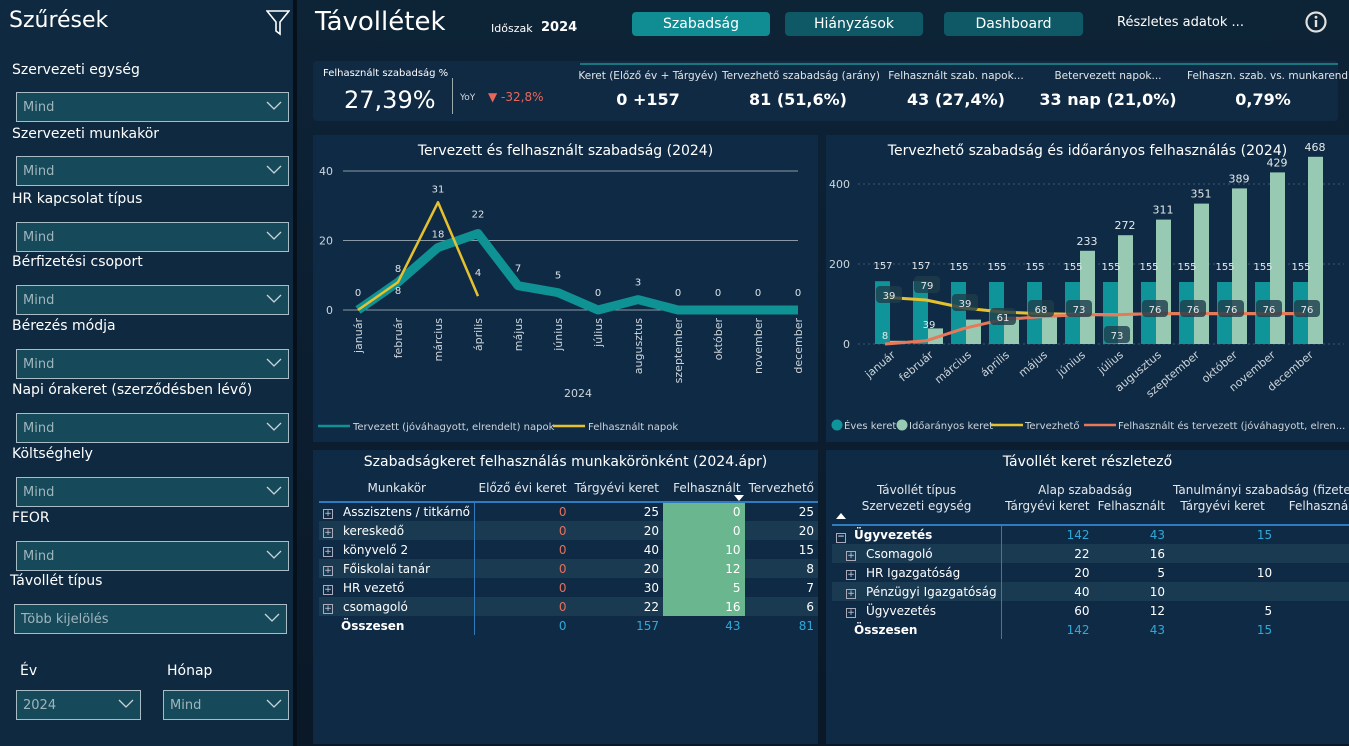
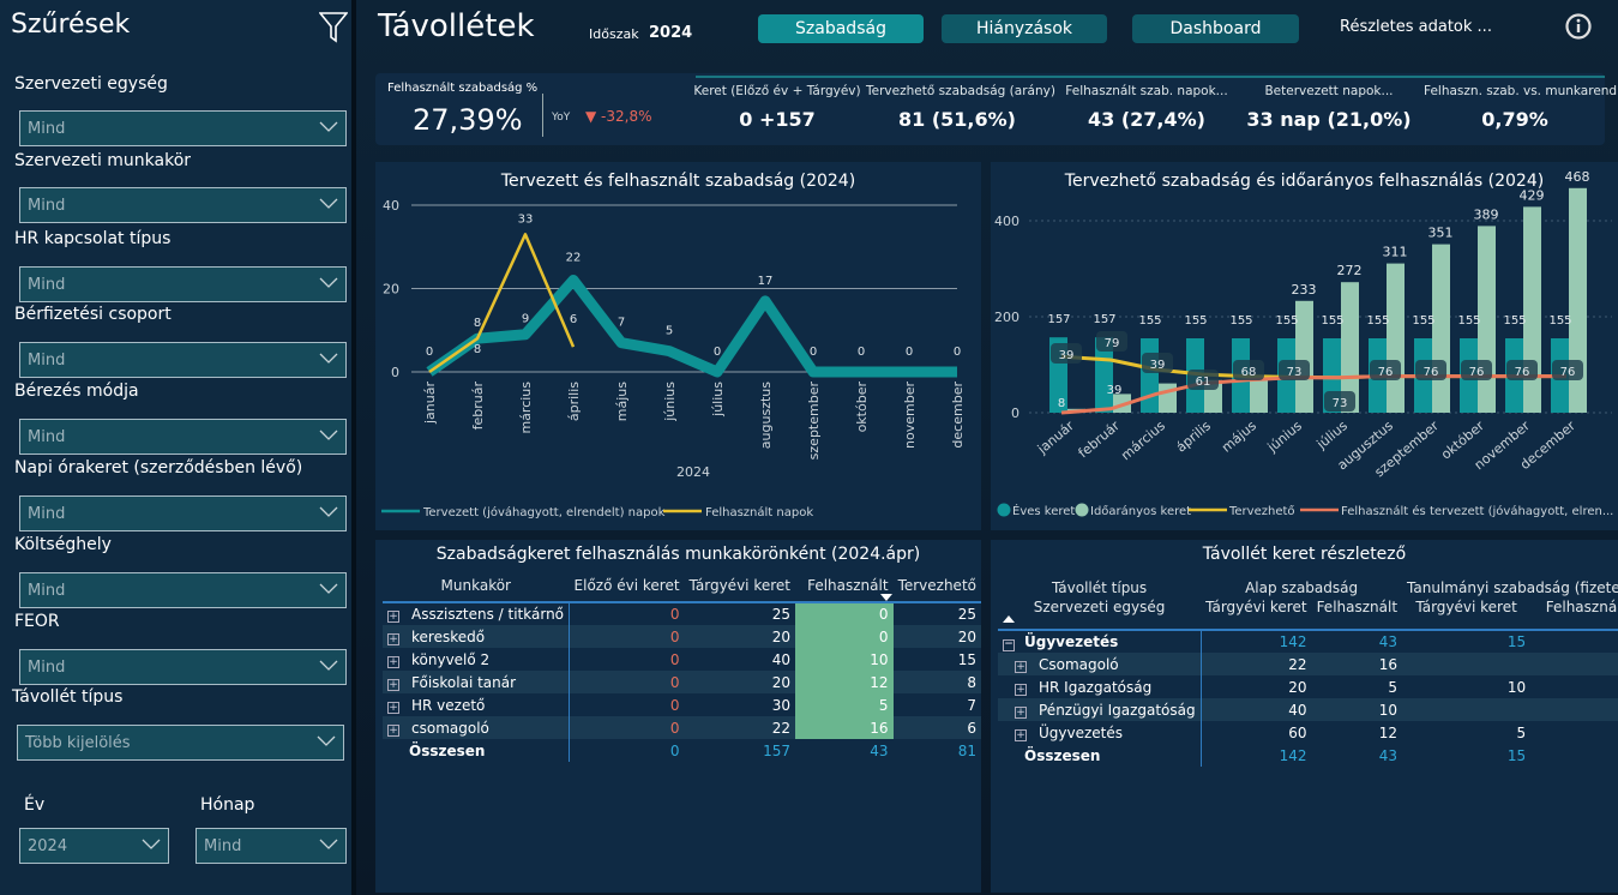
Tervezett és felhasznált szabadság (2024)/Tervezett (jóváhagyott, elrendelt) napok/március: 18 -> 9
Tervezett és felhasznált szabadság (2024)/Felhasznált napok/március: 31 -> 33
Tervezett és felhasznált szabadság (2024)/Felhasznált napok/április: 4 -> 6
Tervezett és felhasznált szabadság (2024)/Tervezett (jóváhagyott, elrendelt) napok/augusztus: 3 -> 17
